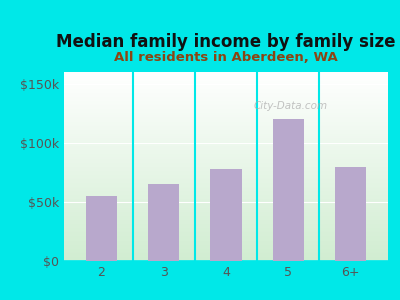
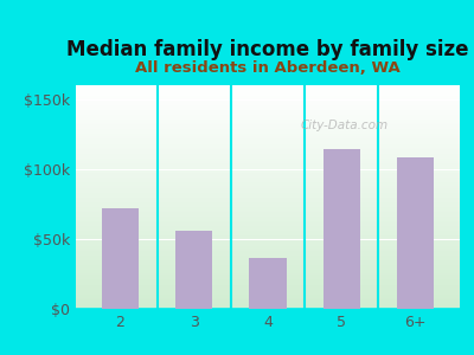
2: $55k -> $72k
3: $65k -> $56k
4: $78k -> $36k
5: $120k -> $114k
6+: $80k -> $108k
